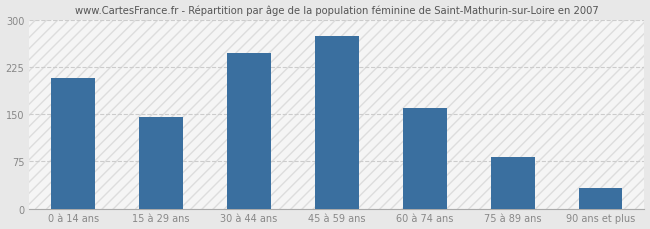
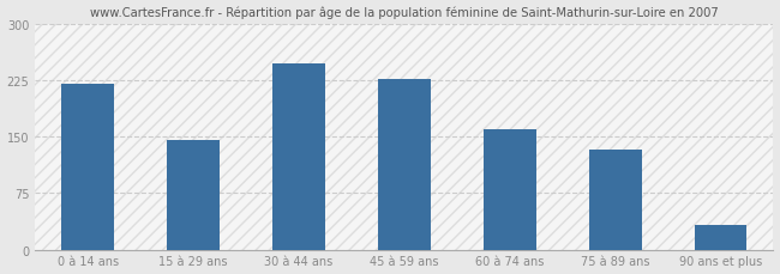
0 à 14 ans: 208 -> 220
45 à 59 ans: 274 -> 227
75 à 89 ans: 82 -> 133
